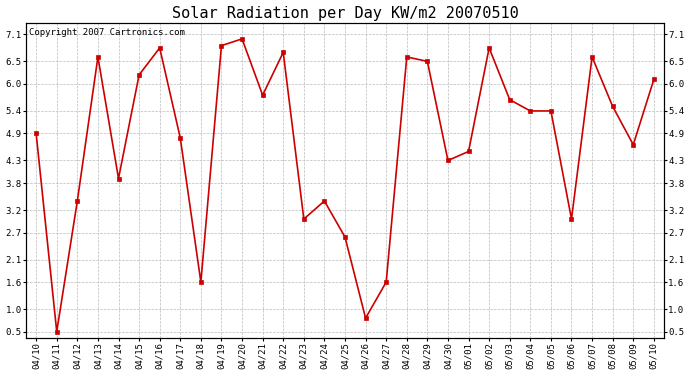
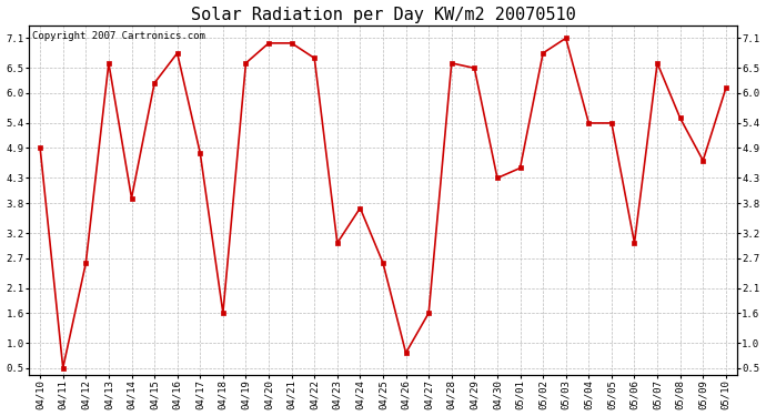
04/12: 3.40 -> 2.60
04/19: 6.85 -> 6.60
04/21: 5.75 -> 7.00
04/24: 3.40 -> 3.70
05/03: 5.65 -> 7.10
